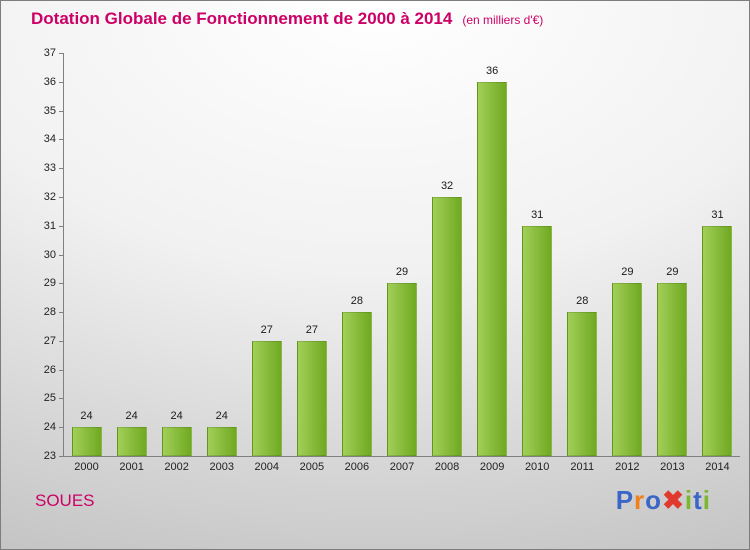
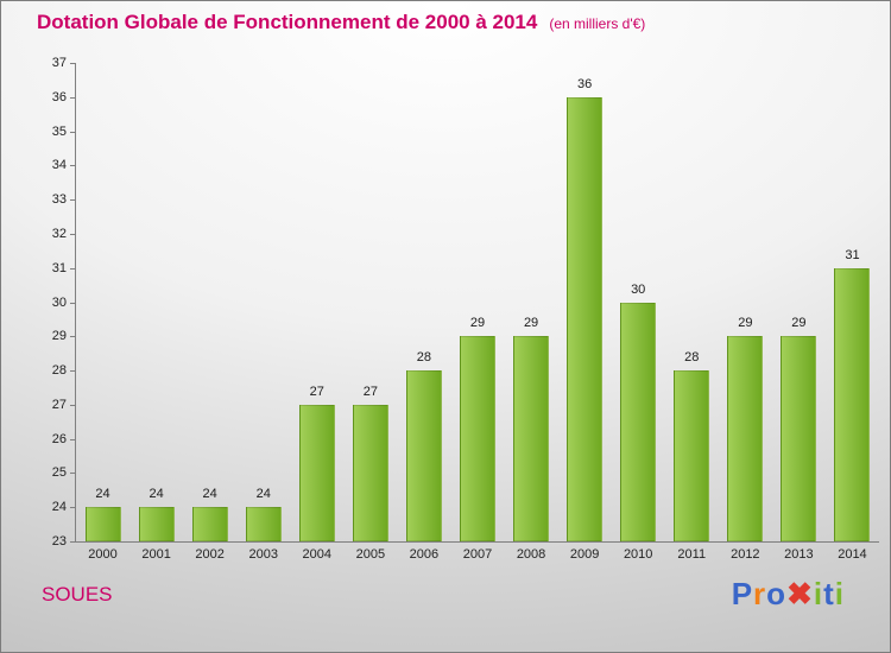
2008: 32 -> 29
2010: 31 -> 30
